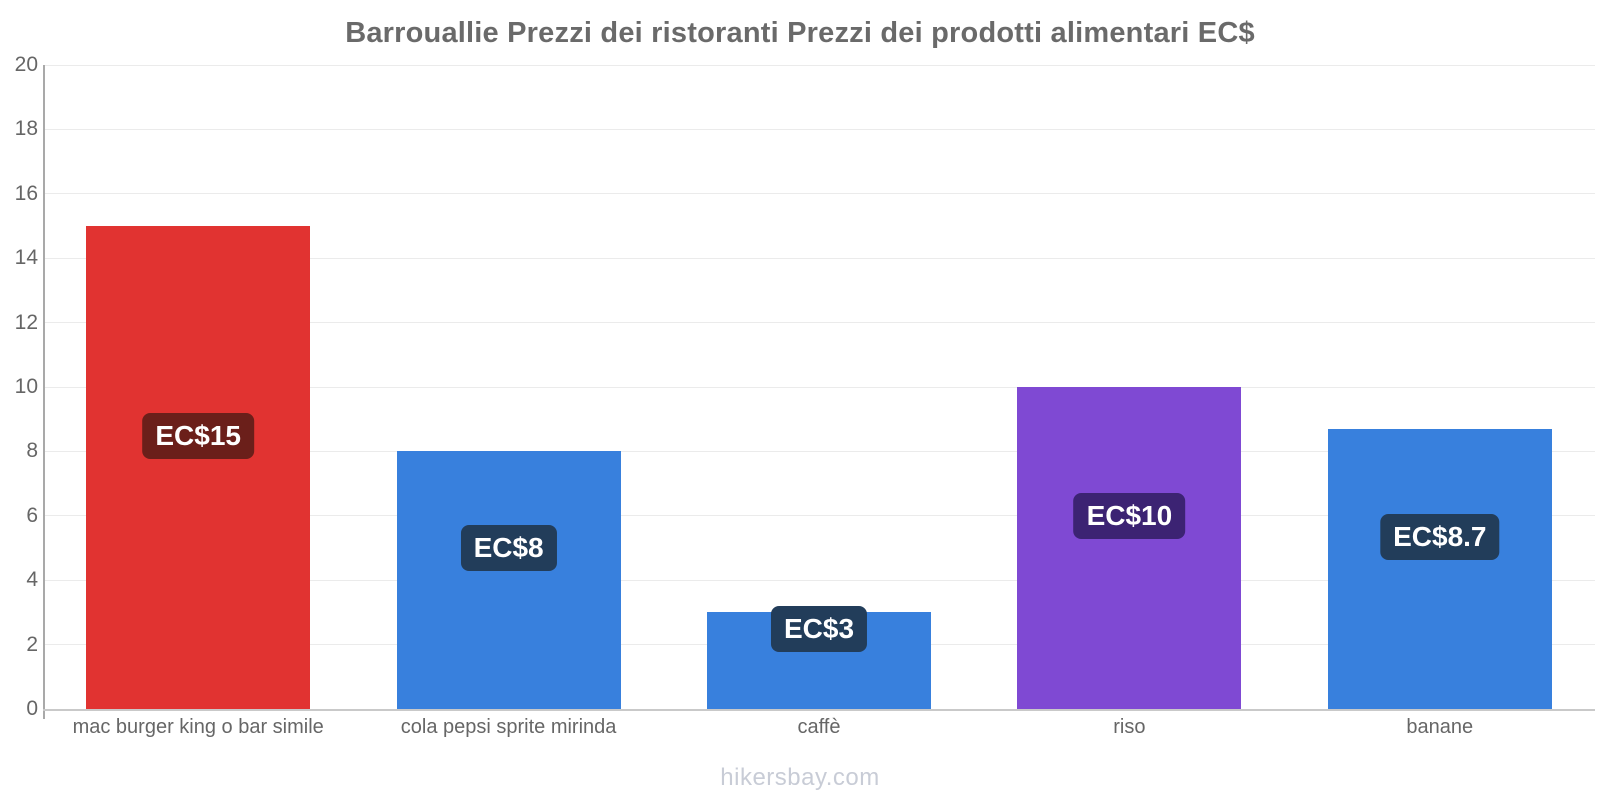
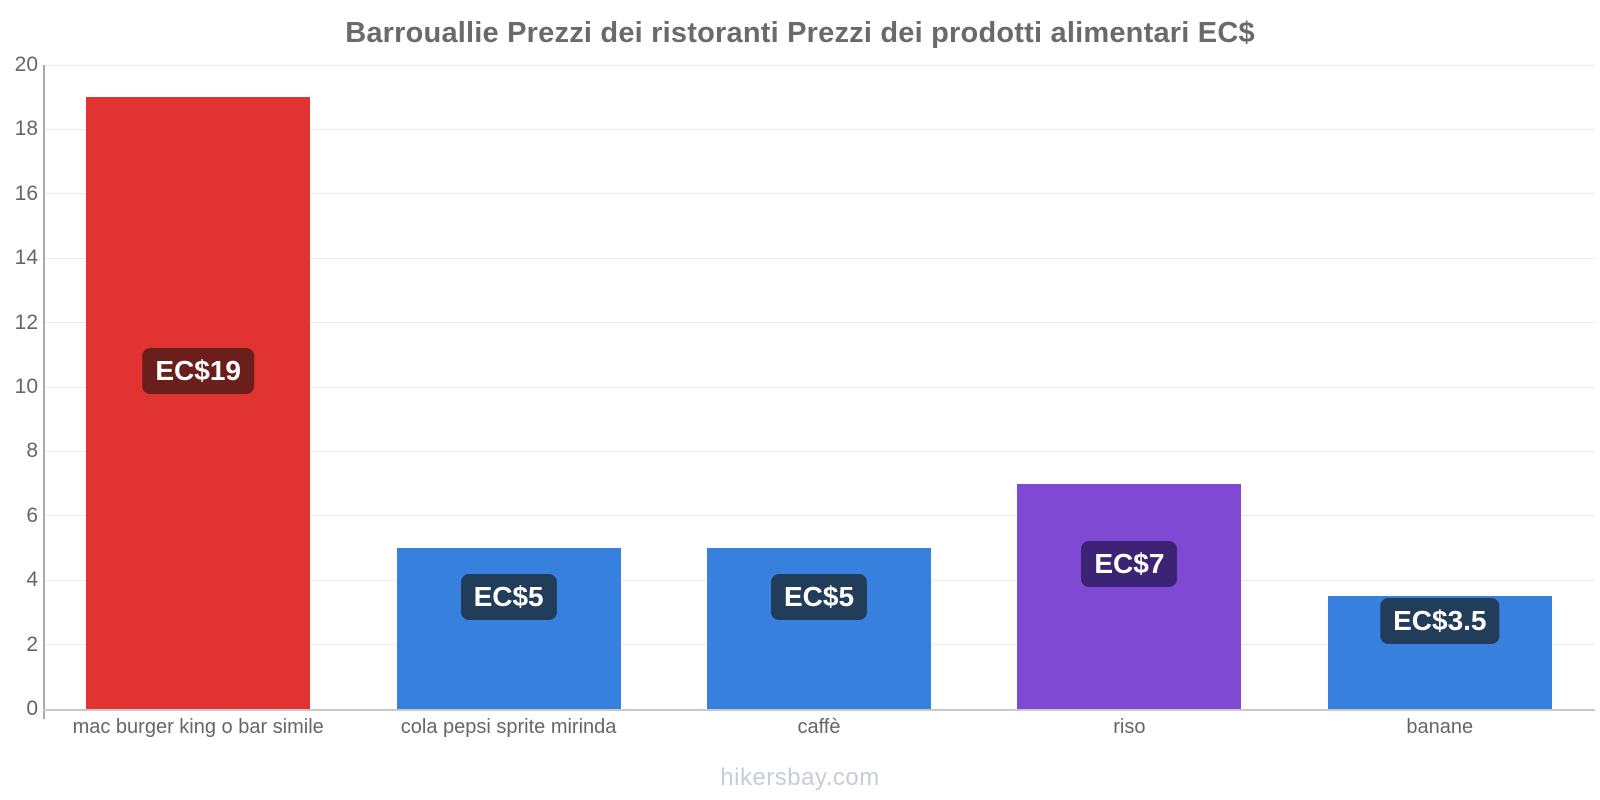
mac burger king o bar simile: 15 -> 19
cola pepsi sprite mirinda: 8 -> 5
caffè: 3 -> 5
riso: 10 -> 7
banane: 8.7 -> 3.5
